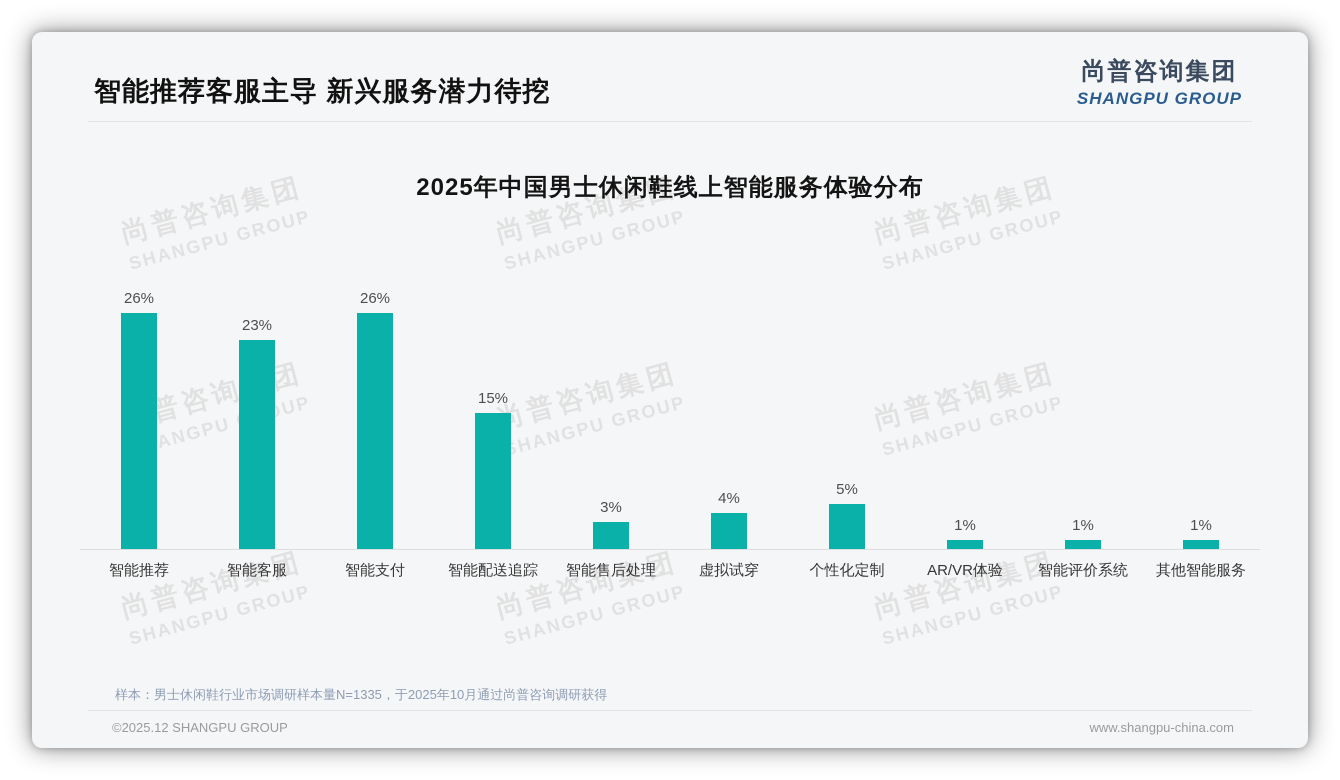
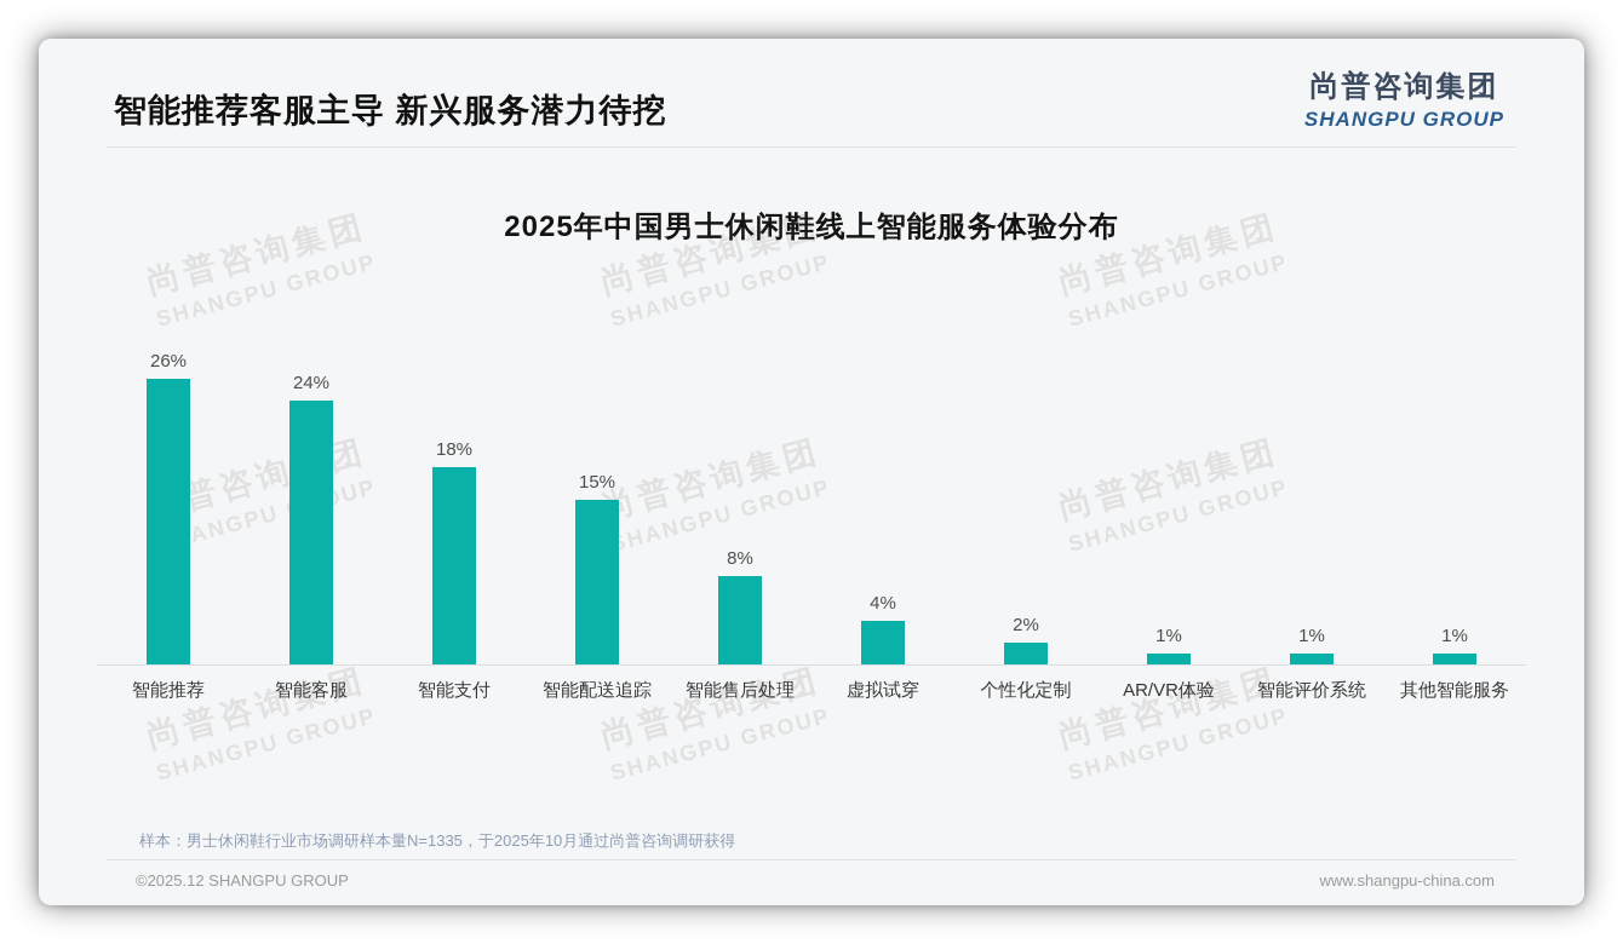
智能客服: 23% -> 24%
智能支付: 26% -> 18%
智能售后处理: 3% -> 8%
个性化定制: 5% -> 2%
